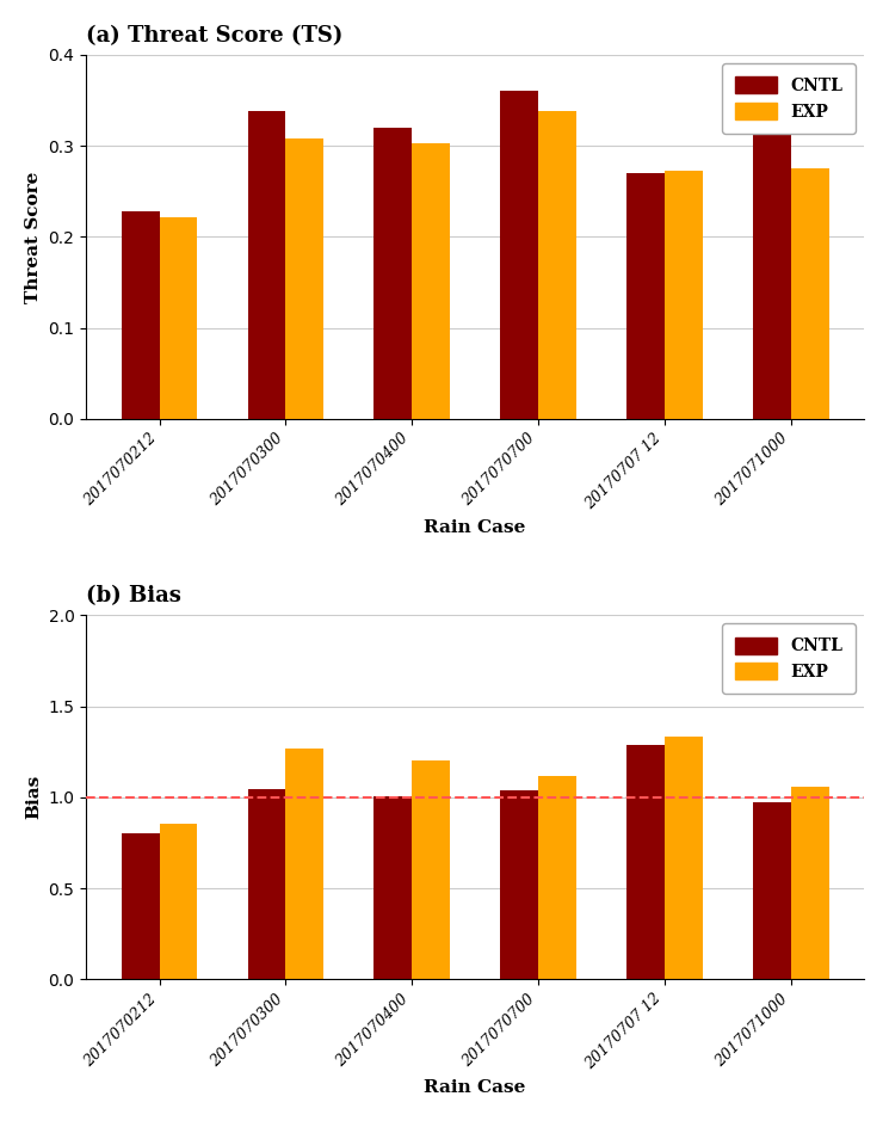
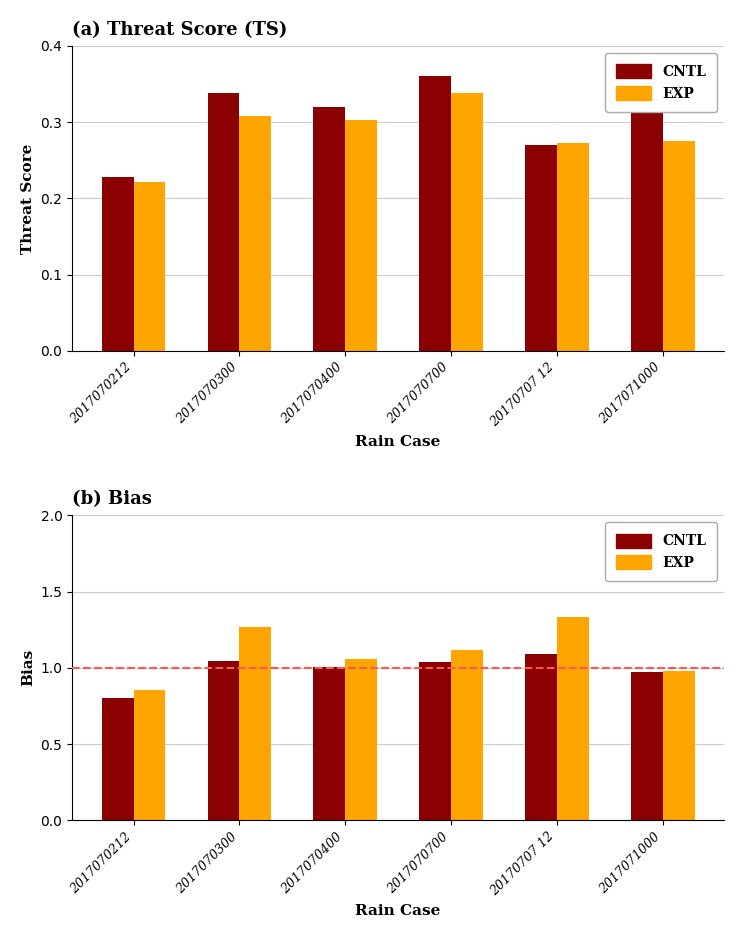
(b) Bias/EXP/2017070400: 1.20 -> 1.06
(b) Bias/CNTL/20170707 12: 1.29 -> 1.09
(b) Bias/EXP/2017071000: 1.06 -> 0.98
